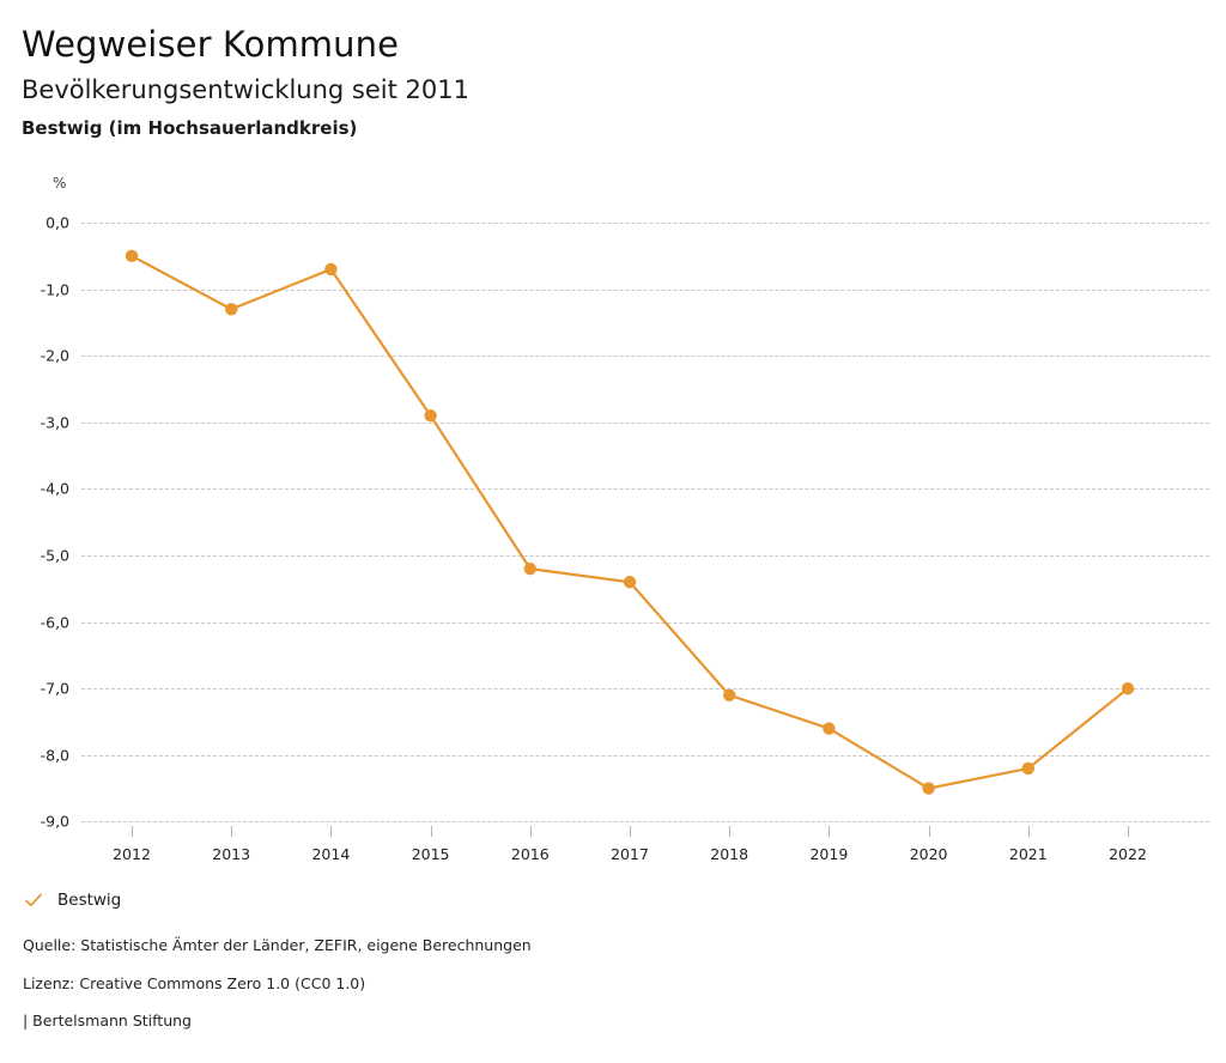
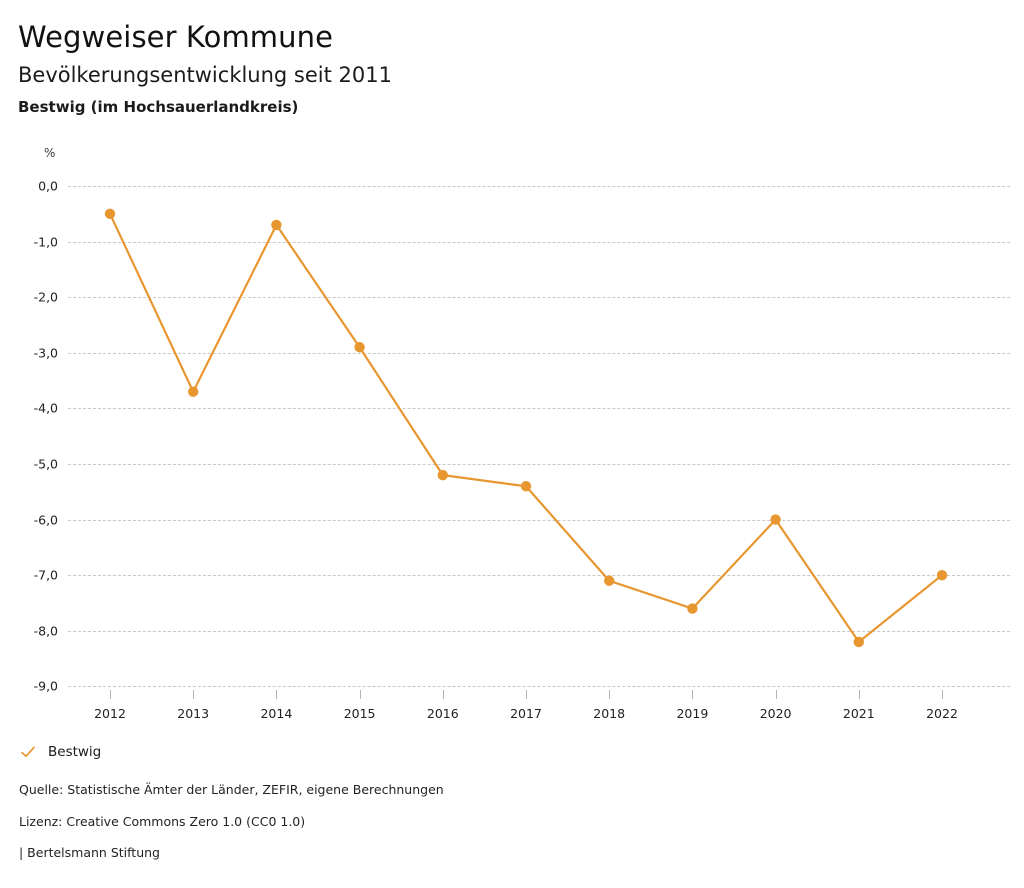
2013: -1,3 -> -3,7
2020: -8,5 -> -6,0
